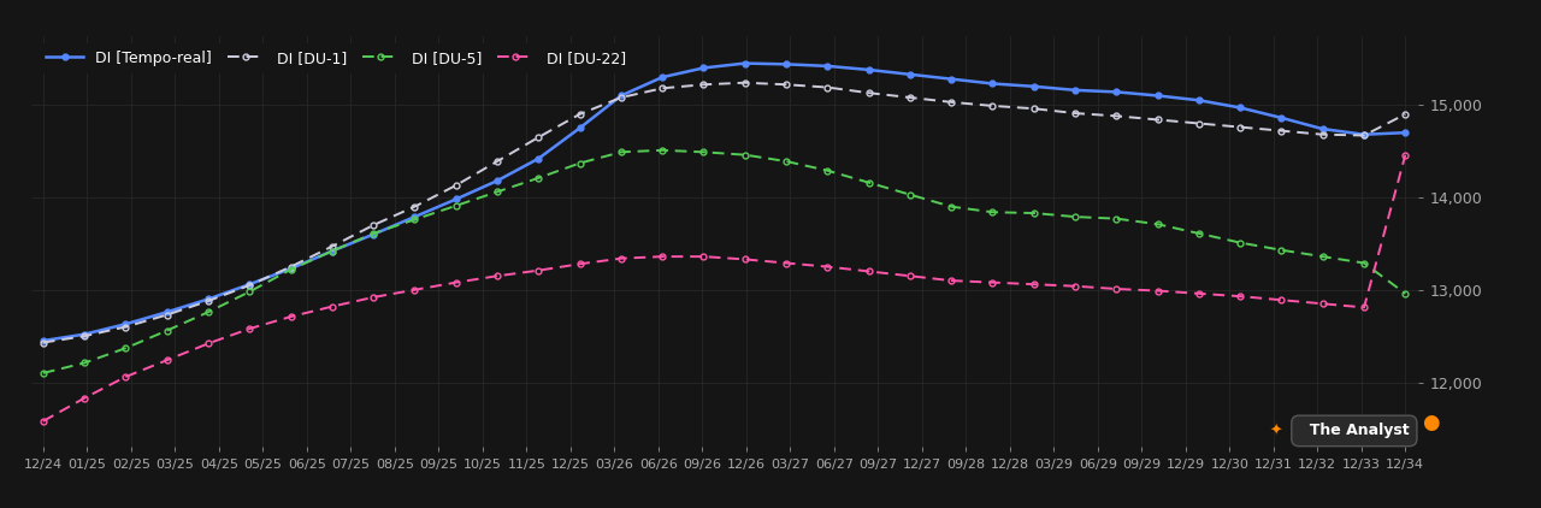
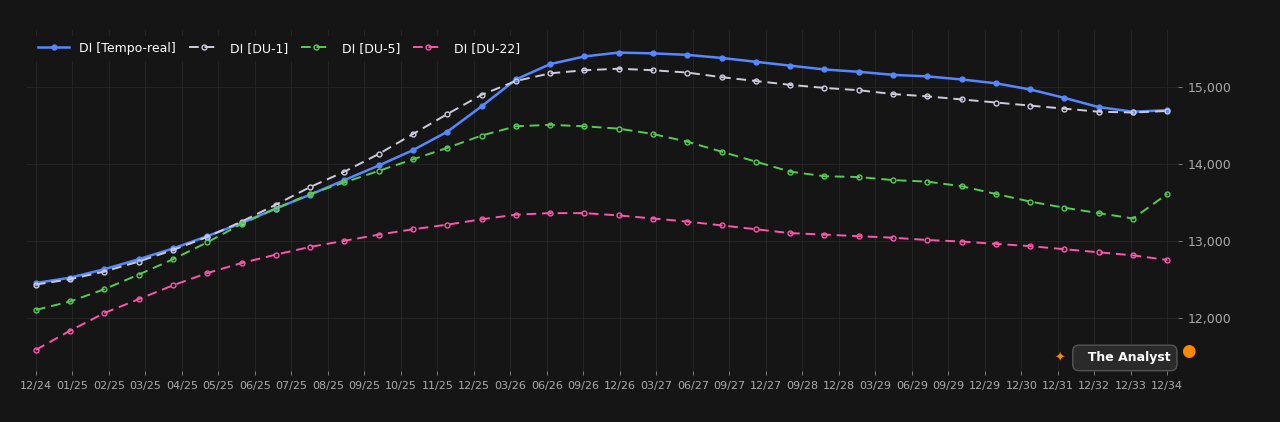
DI [DU-1]/12/34: 14,900 -> 14,690
DI [DU-5]/12/34: 12,960 -> 13,610
DI [DU-22]/12/34: 14,460 -> 12,750
